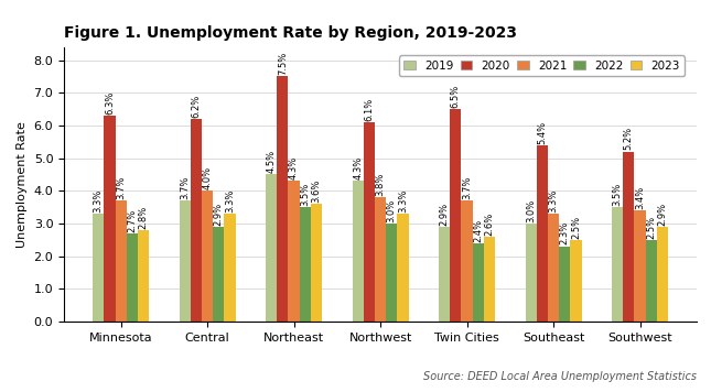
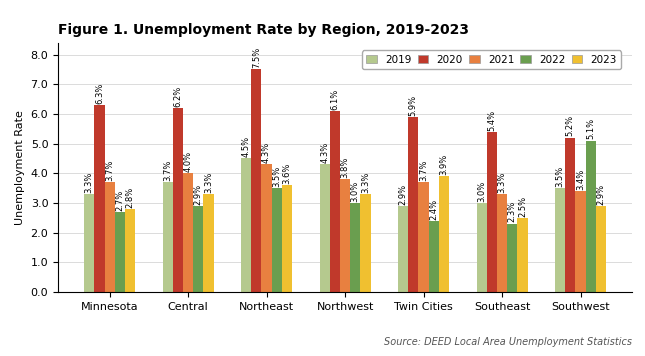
2020/Twin Cities: 6.5% -> 5.9%
2023/Twin Cities: 2.6% -> 3.9%
2022/Southwest: 2.5% -> 5.1%
